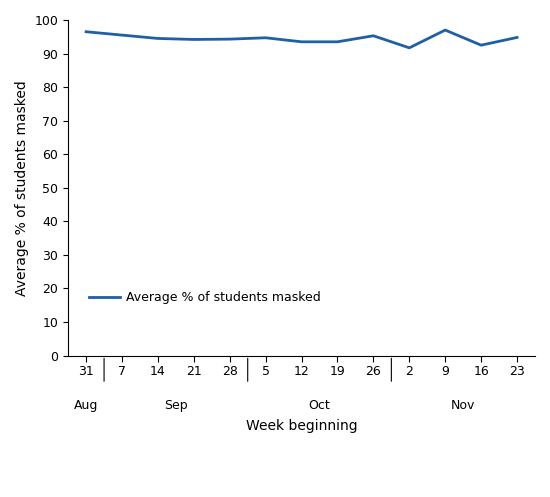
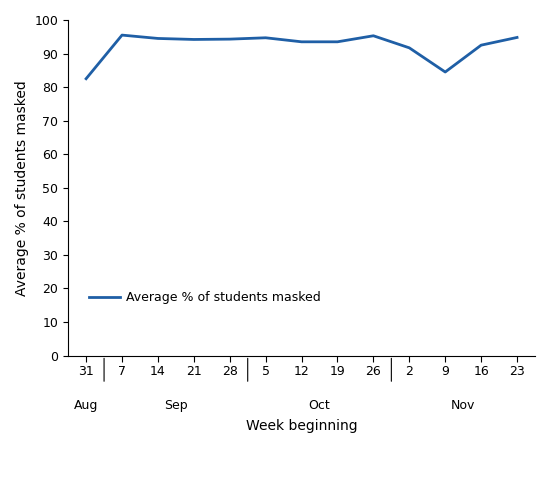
31: 96.5 -> 82.5
9: 97.0 -> 84.5
